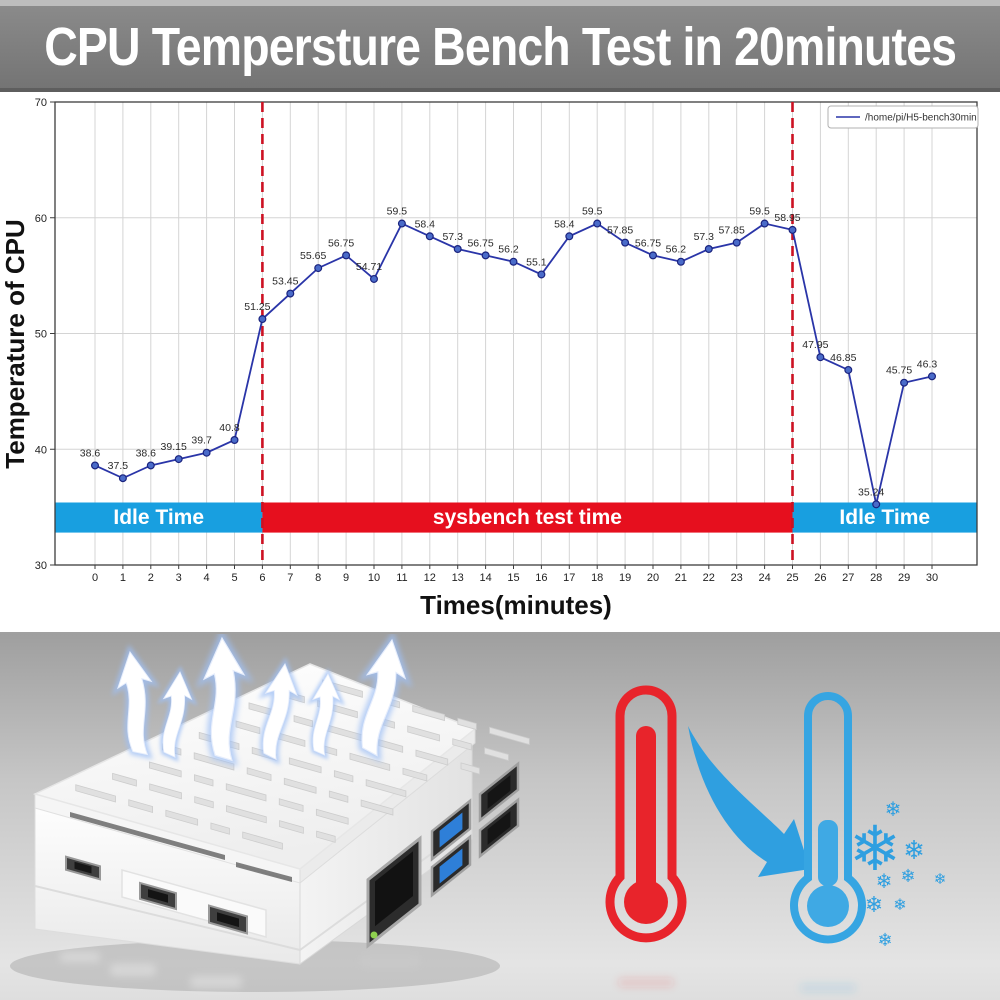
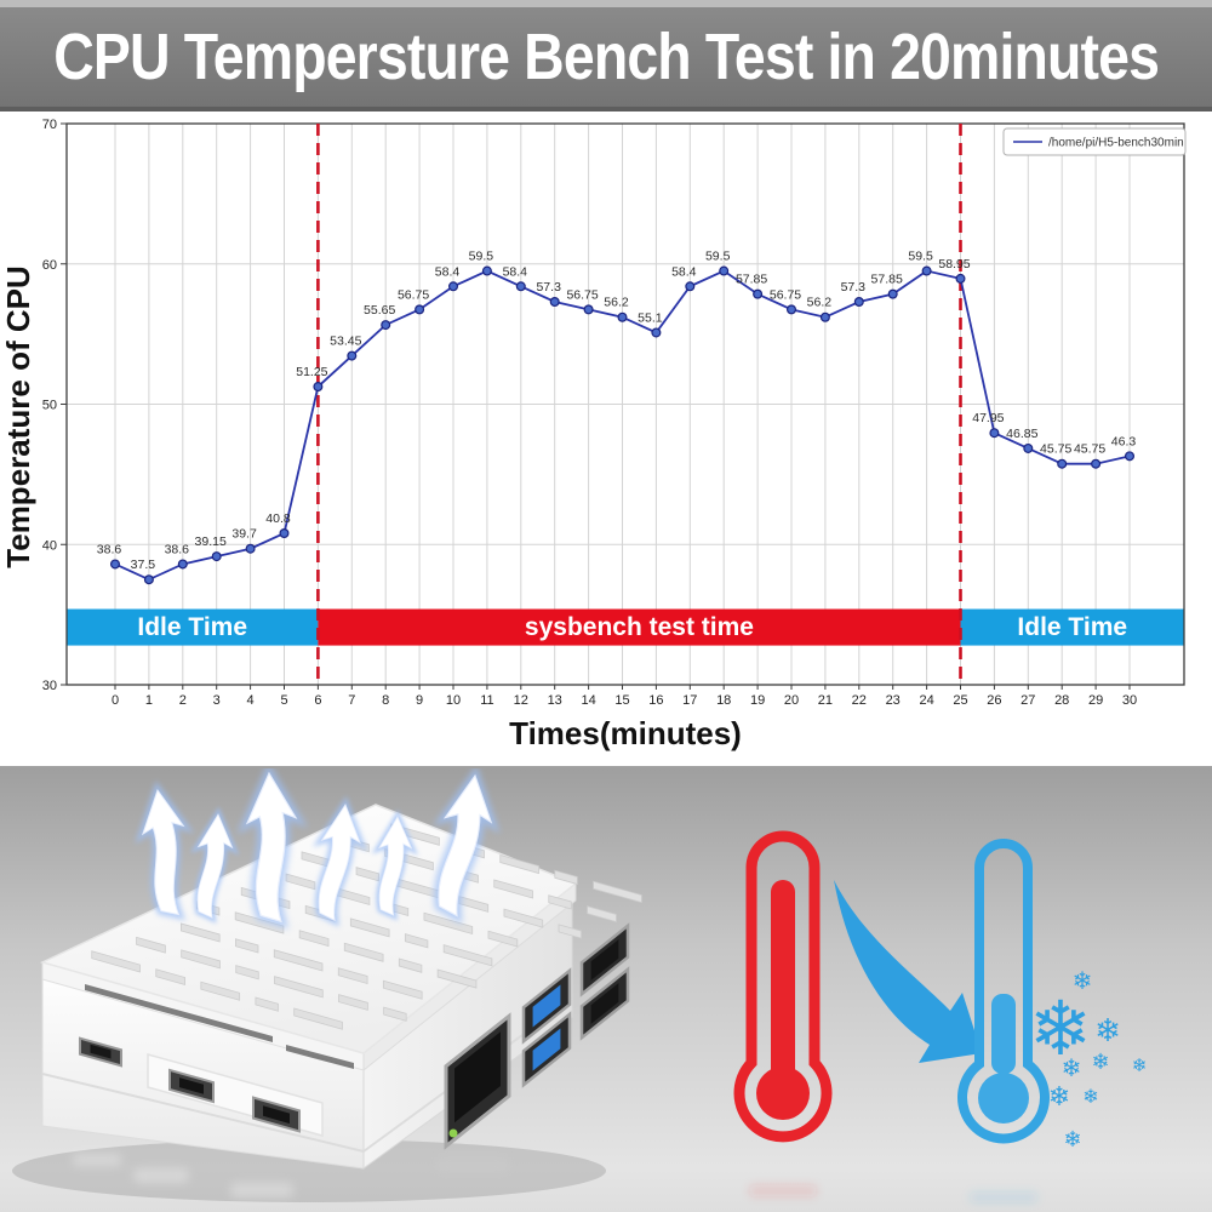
10: 54.71 -> 58.4
28: 35.24 -> 45.75
